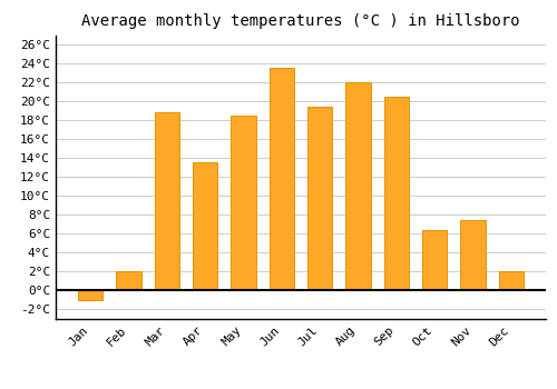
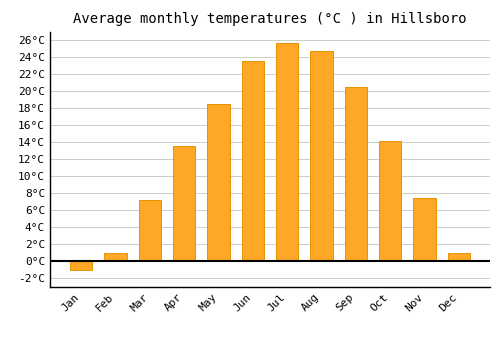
Feb: 2.0°C -> 1.0°C
Mar: 18.8°C -> 7.2°C
Jul: 19.4°C -> 25.7°C
Aug: 22.0°C -> 24.7°C
Oct: 6.4°C -> 14.2°C
Dec: 2.0°C -> 1.0°C
